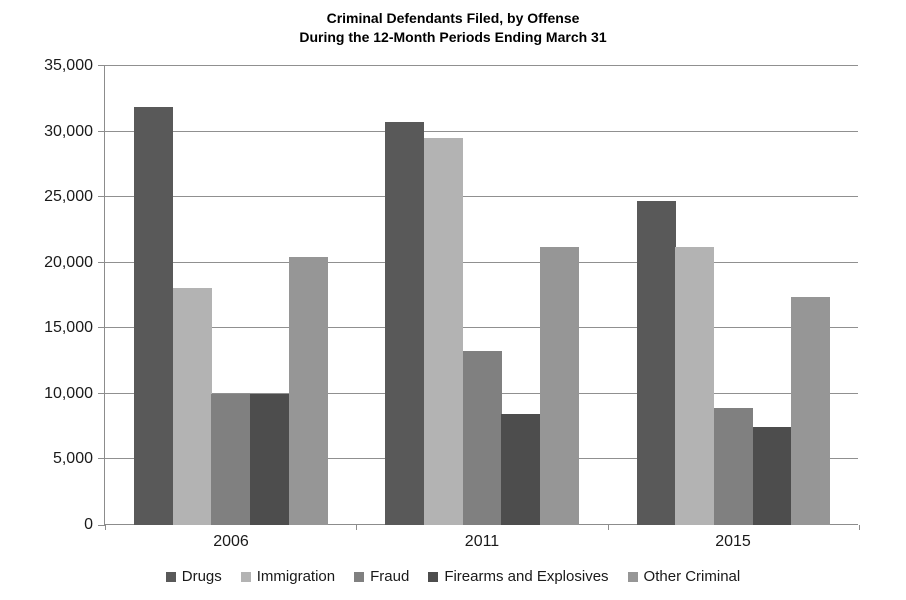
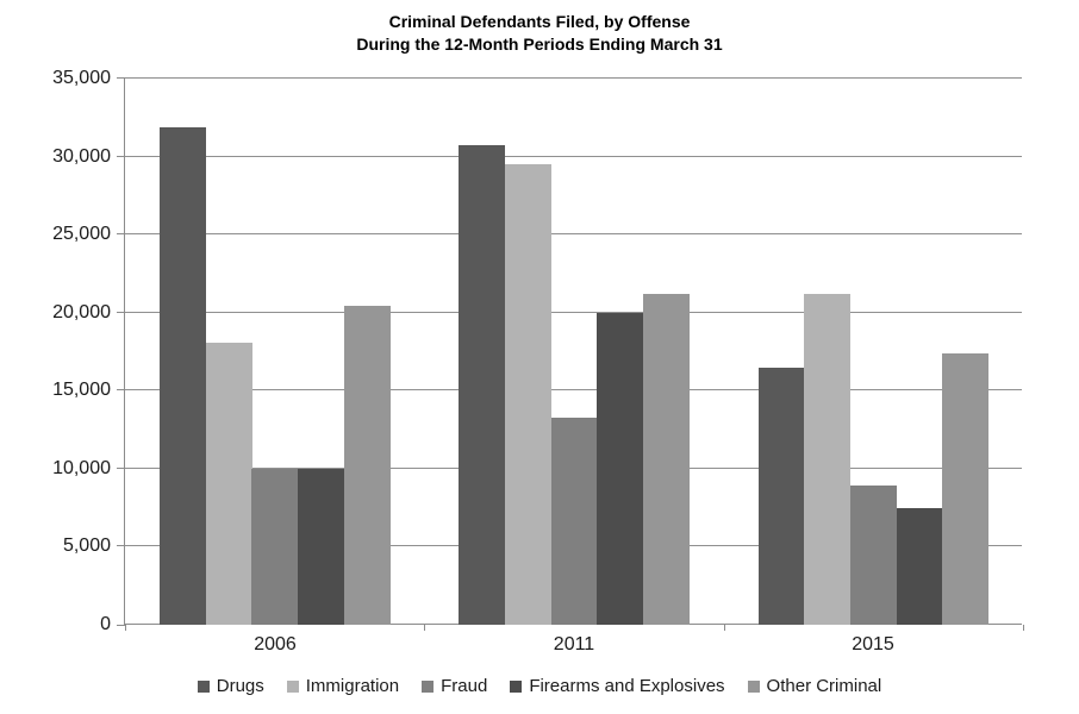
Firearms and Explosives/2011: 8500 -> 20000
Drugs/2015: 24700 -> 16500
